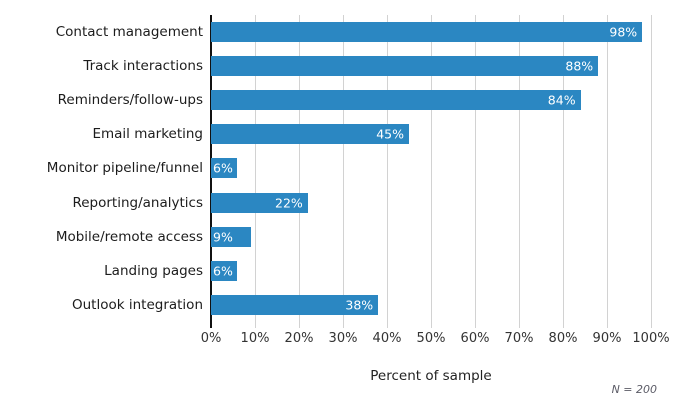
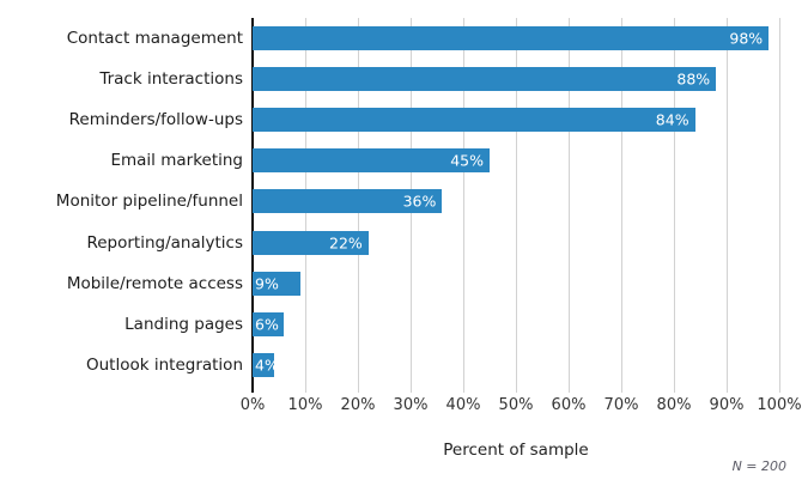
Monitor pipeline/funnel: 6% -> 36%
Outlook integration: 38% -> 4%
